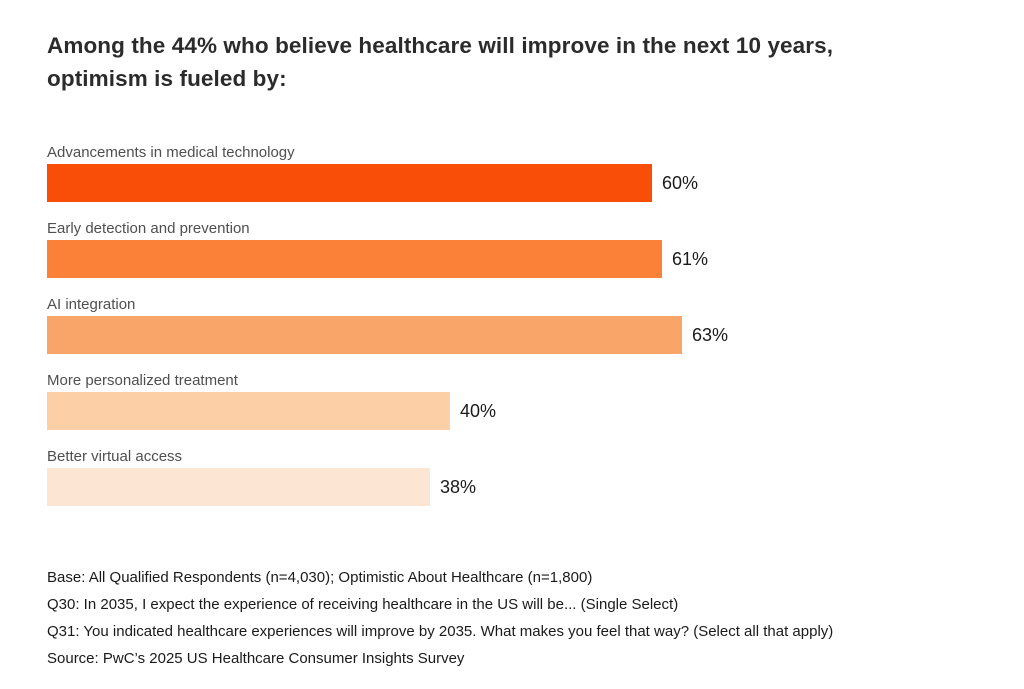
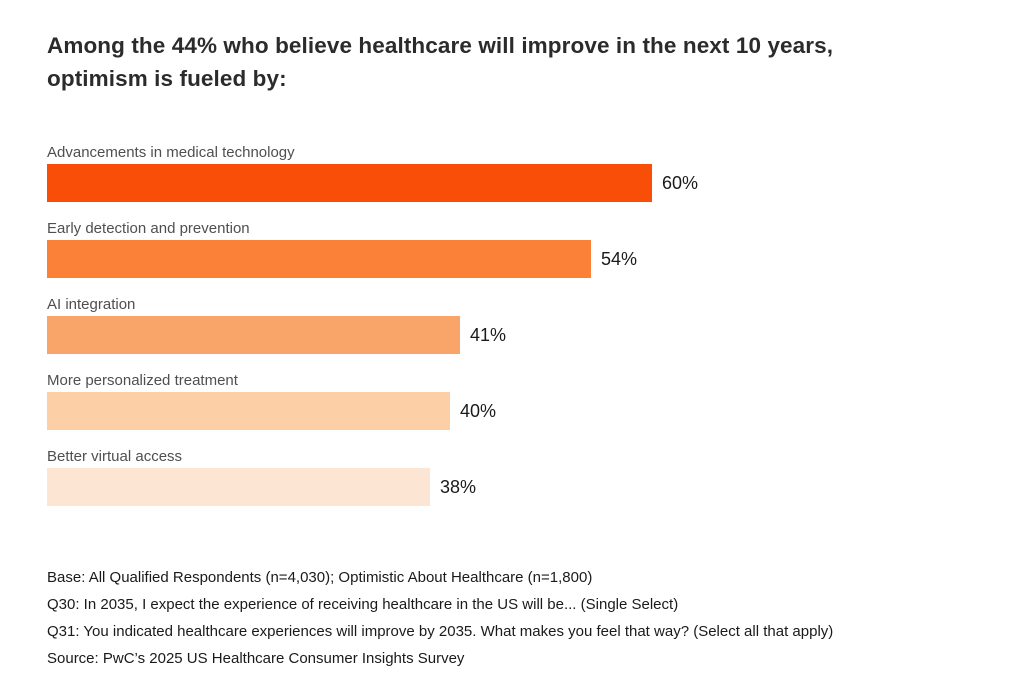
Early detection and prevention: 61% -> 54%
AI integration: 63% -> 41%
